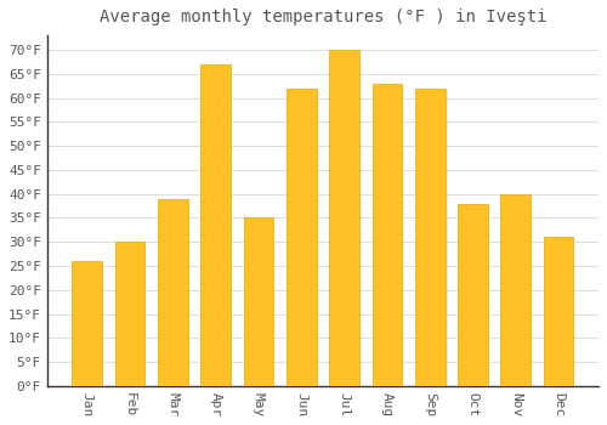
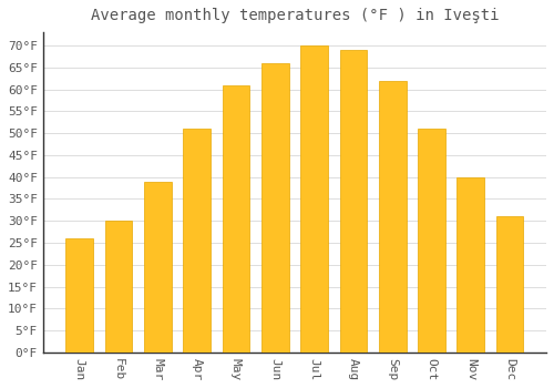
Apr: 67°F -> 51°F
May: 35°F -> 61°F
Jun: 62°F -> 66°F
Aug: 63°F -> 69°F
Oct: 38°F -> 51°F
